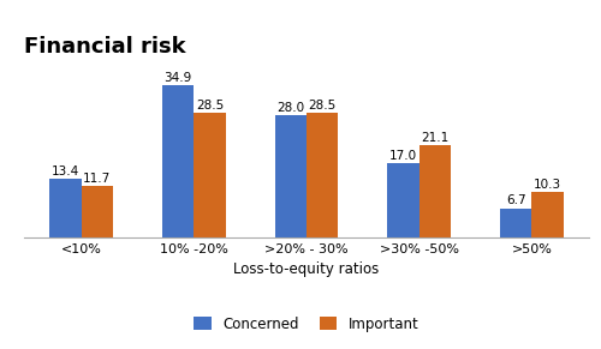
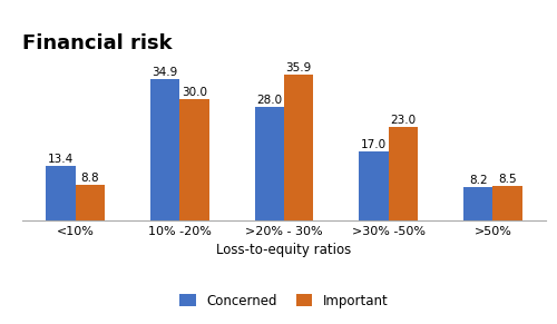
Important/<10%: 11.7 -> 8.8
Important/10% -20%: 28.5 -> 30.0
Important/>20% - 30%: 28.5 -> 35.9
Important/>30% -50%: 21.1 -> 23.0
Concerned/>50%: 6.7 -> 8.2
Important/>50%: 10.3 -> 8.5
